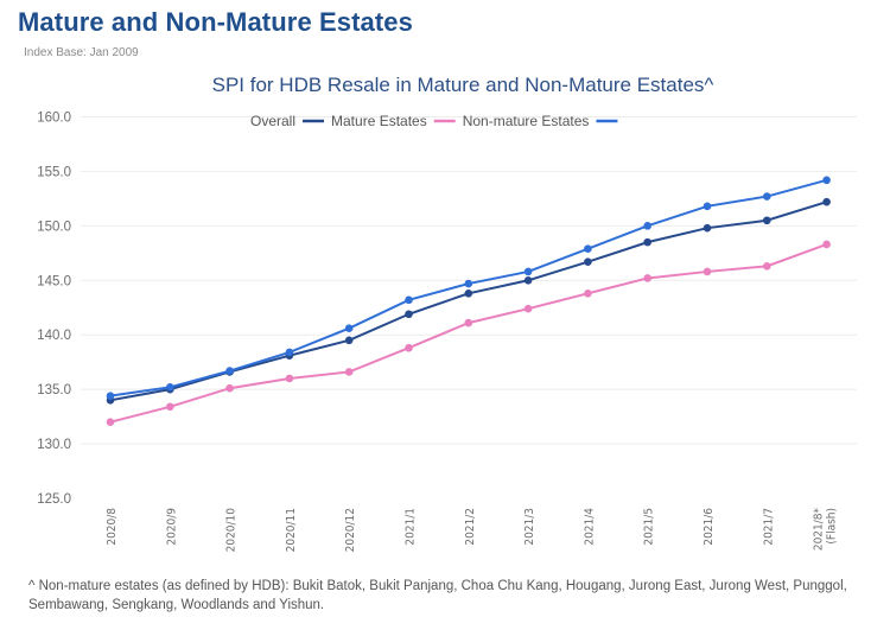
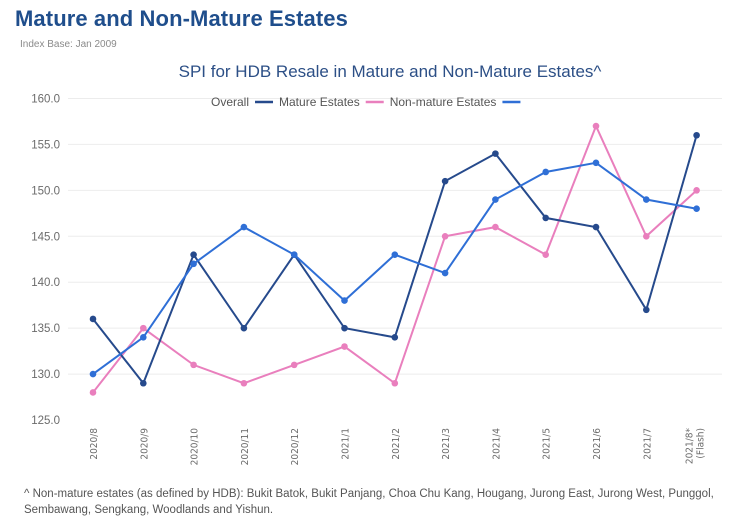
Overall/2020/8: 134 -> 136
Mature Estates/2020/8: 132 -> 128
Non-mature Estates/2020/8: 134 -> 130
Overall/2020/9: 135 -> 129
Mature Estates/2020/9: 133 -> 135
Non-mature Estates/2020/9: 135 -> 134
Overall/2020/10: 137 -> 143
Mature Estates/2020/10: 135 -> 131
Non-mature Estates/2020/10: 137 -> 142
Overall/2020/11: 138 -> 135
Mature Estates/2020/11: 136 -> 129
Non-mature Estates/2020/11: 138 -> 146
Overall/2020/12: 140 -> 143
Mature Estates/2020/12: 137 -> 131
Non-mature Estates/2020/12: 141 -> 143
Overall/2021/1: 142 -> 135
Mature Estates/2021/1: 139 -> 133
Non-mature Estates/2021/1: 143 -> 138
Overall/2021/2: 144 -> 134
Mature Estates/2021/2: 141 -> 129
Non-mature Estates/2021/2: 145 -> 143
Overall/2021/3: 145 -> 151
Mature Estates/2021/3: 142 -> 145
Non-mature Estates/2021/3: 146 -> 141
Overall/2021/4: 147 -> 154
Mature Estates/2021/4: 144 -> 146
Non-mature Estates/2021/4: 148 -> 149
Overall/2021/5: 148 -> 147
Mature Estates/2021/5: 145 -> 143
Non-mature Estates/2021/5: 150 -> 152
Overall/2021/6: 150 -> 146
Mature Estates/2021/6: 146 -> 157
Non-mature Estates/2021/6: 152 -> 153
Overall/2021/7: 150 -> 137
Mature Estates/2021/7: 146 -> 145
Non-mature Estates/2021/7: 153 -> 149
Overall/2021/8*: 152 -> 156
Mature Estates/2021/8*: 148 -> 150
Non-mature Estates/2021/8*: 154 -> 148
